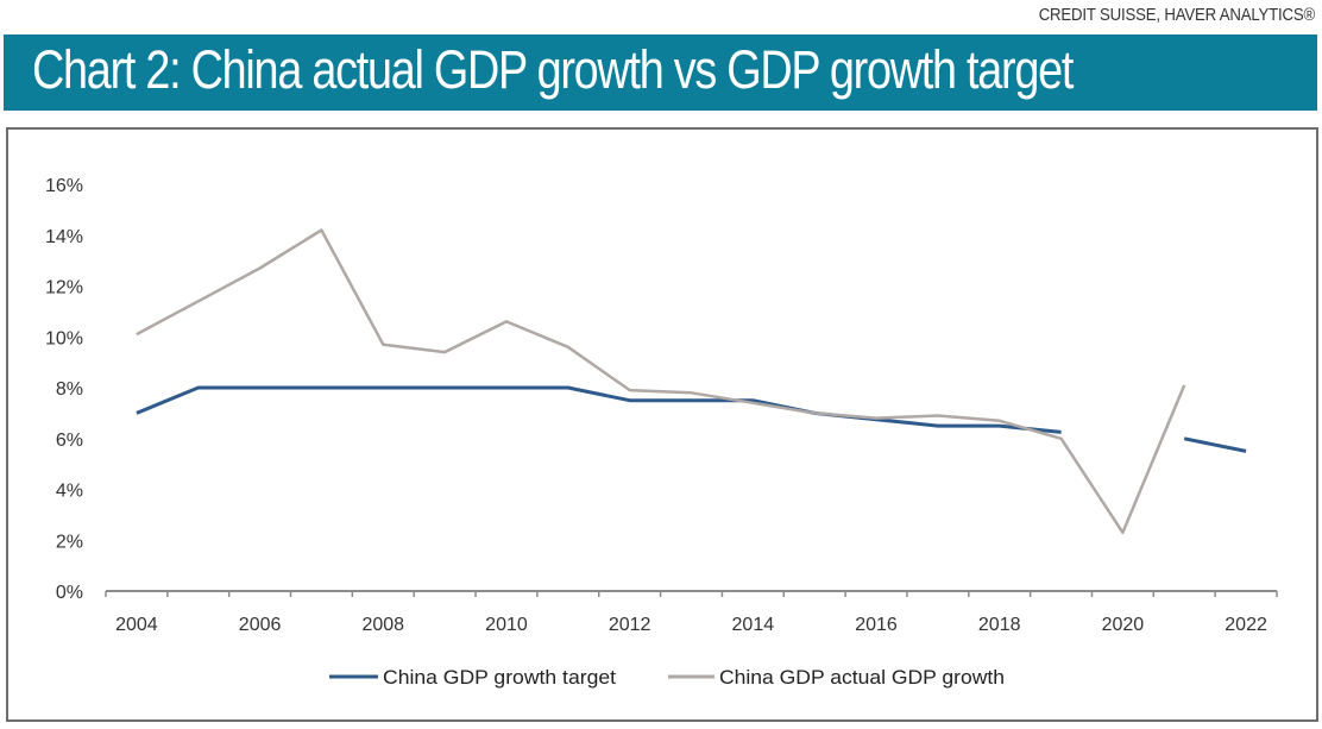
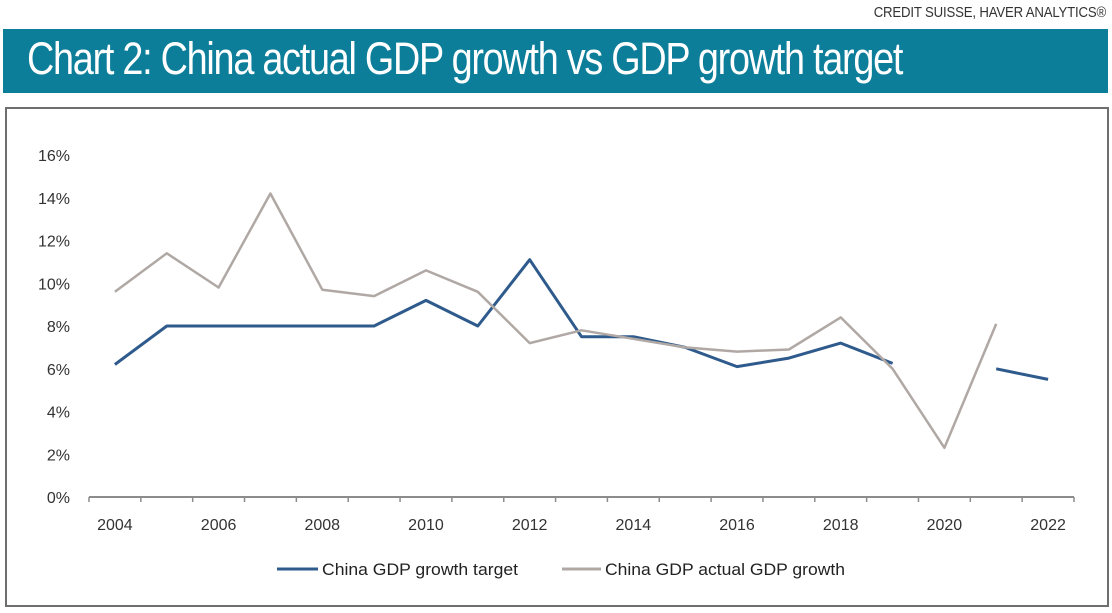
China GDP growth target/2004: 7.0% -> 6.2%
China GDP actual GDP growth/2004: 10.1% -> 9.6%
China GDP actual GDP growth/2006: 12.7% -> 9.8%
China GDP growth target/2010: 8.0% -> 9.2%
China GDP growth target/2012: 7.5% -> 11.1%
China GDP actual GDP growth/2012: 7.9% -> 7.2%
China GDP growth target/2016: 6.8% -> 6.1%
China GDP growth target/2018: 6.5% -> 7.2%
China GDP actual GDP growth/2018: 6.7% -> 8.4%
